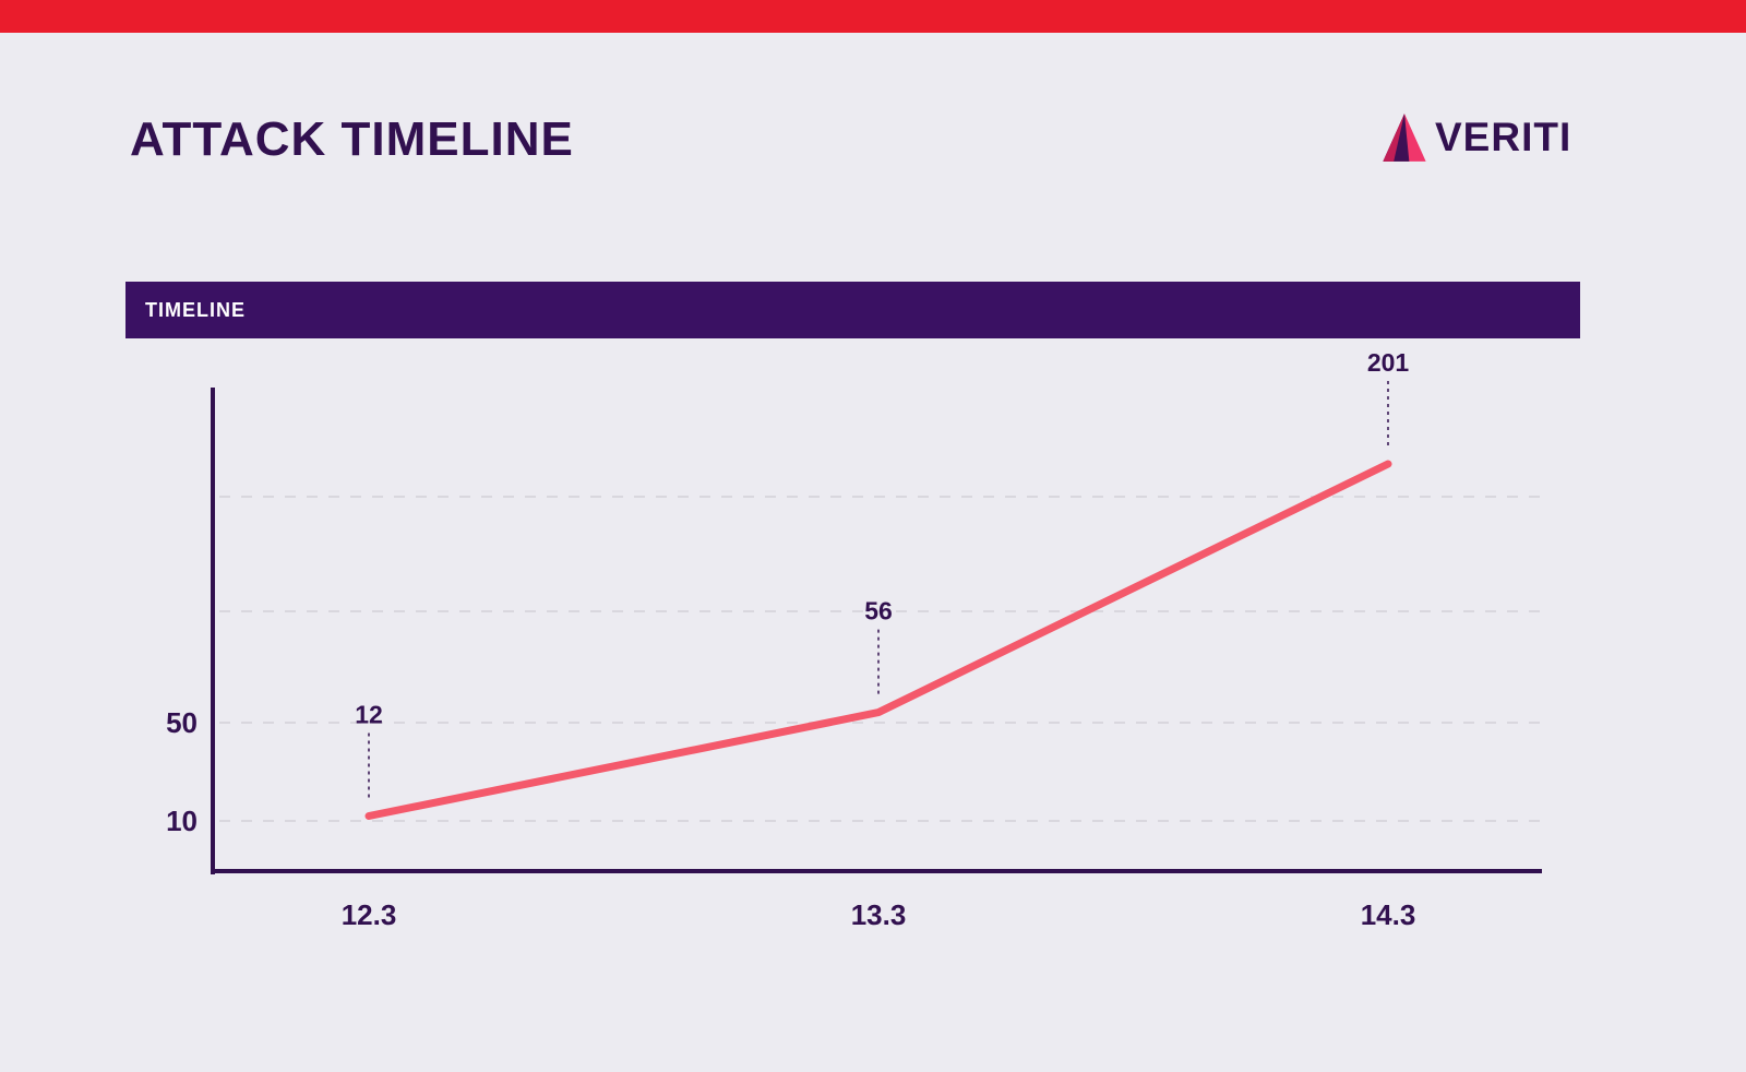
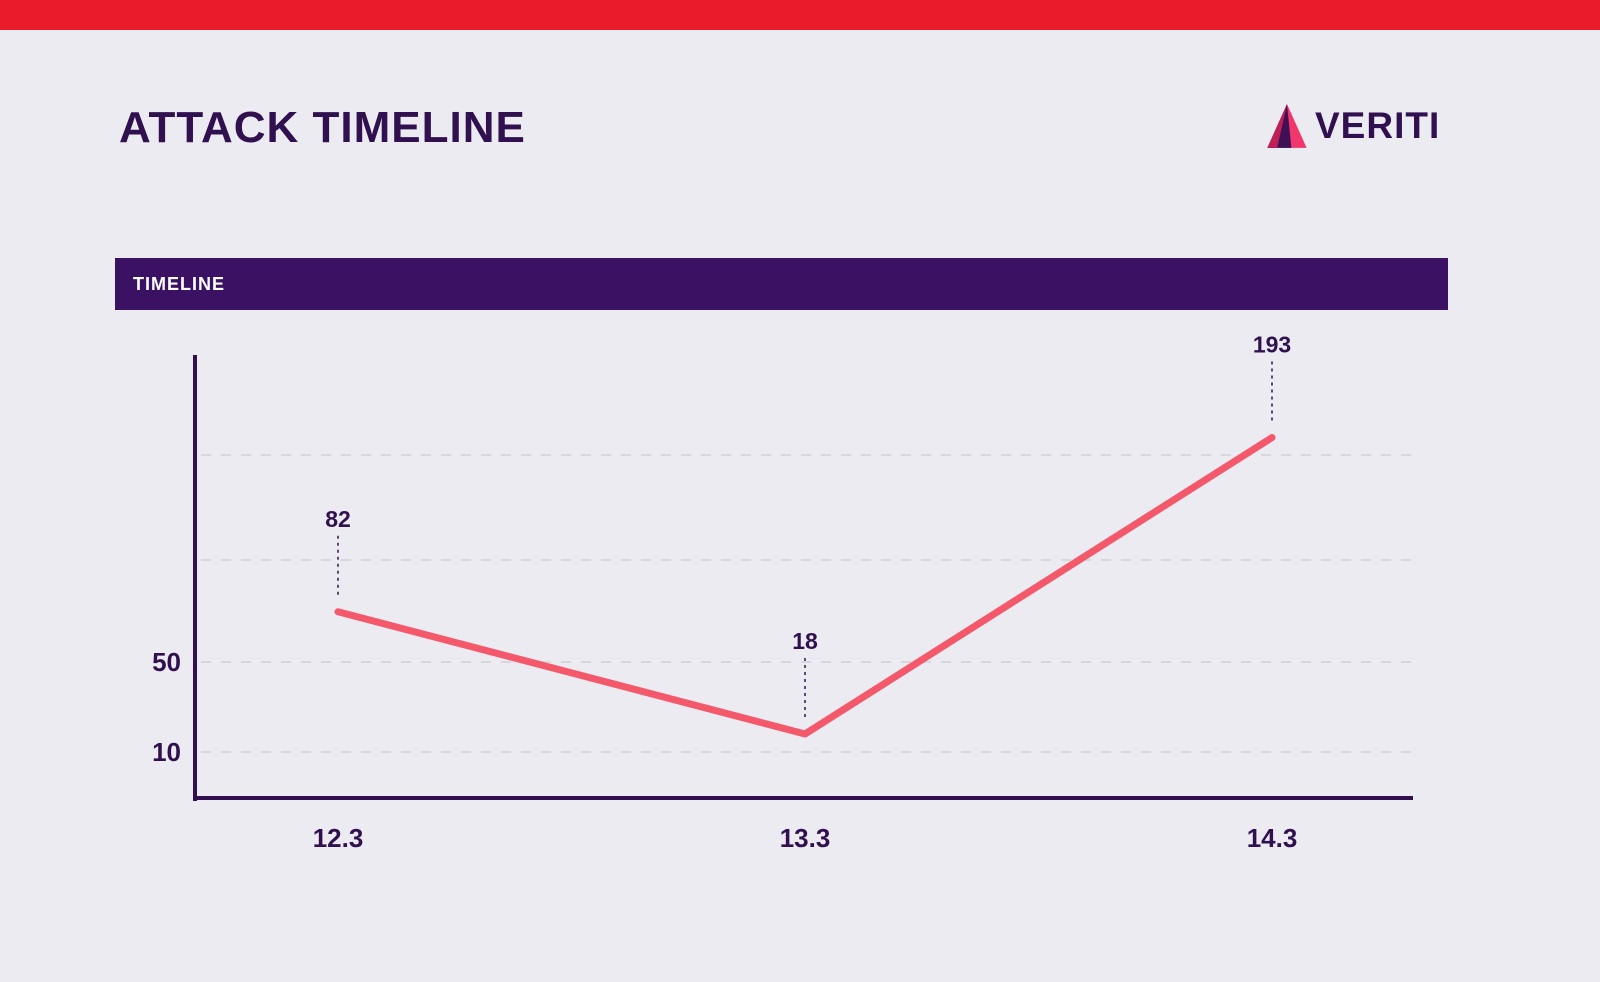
12.3: 12 -> 82
13.3: 56 -> 18
14.3: 201 -> 193
